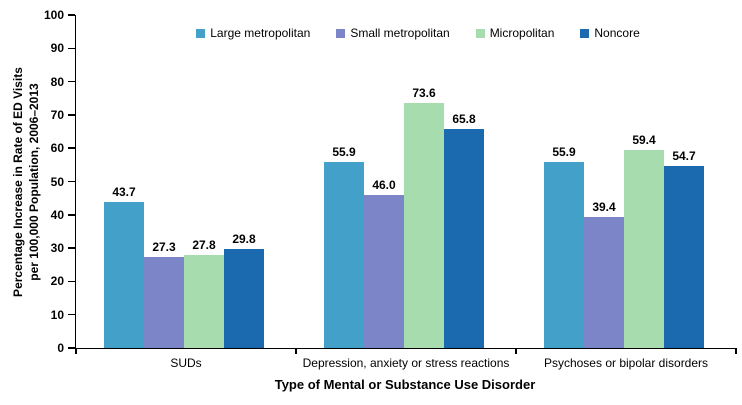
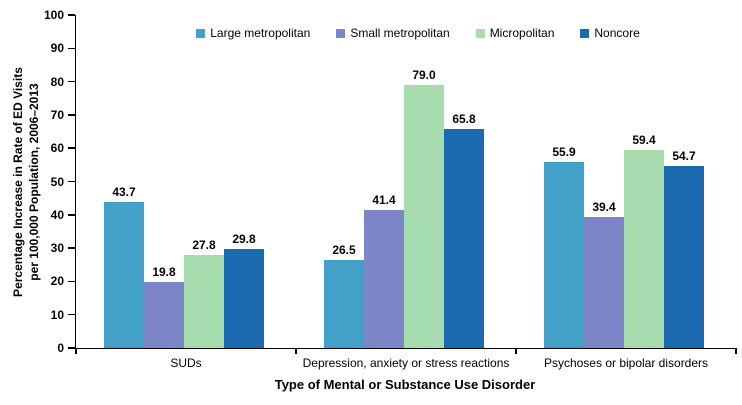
Small metropolitan/SUDs: 27.3 -> 19.8
Large metropolitan/Depression, anxiety or stress reactions: 55.9 -> 26.5
Small metropolitan/Depression, anxiety or stress reactions: 46.0 -> 41.4
Micropolitan/Depression, anxiety or stress reactions: 73.6 -> 79.0
